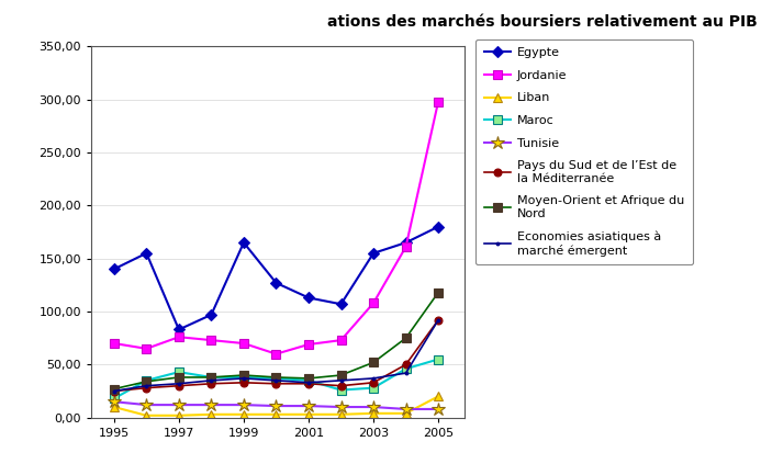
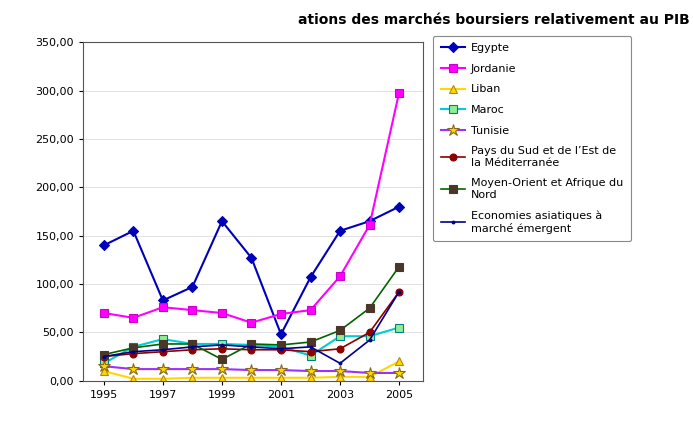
Moyen-Orient et Afrique du Nord/1999: 40 -> 22
Egypte/2001: 113 -> 48
Maroc/2003: 28 -> 46
Economies asiatiques à marché émergent/2003: 37 -> 18
